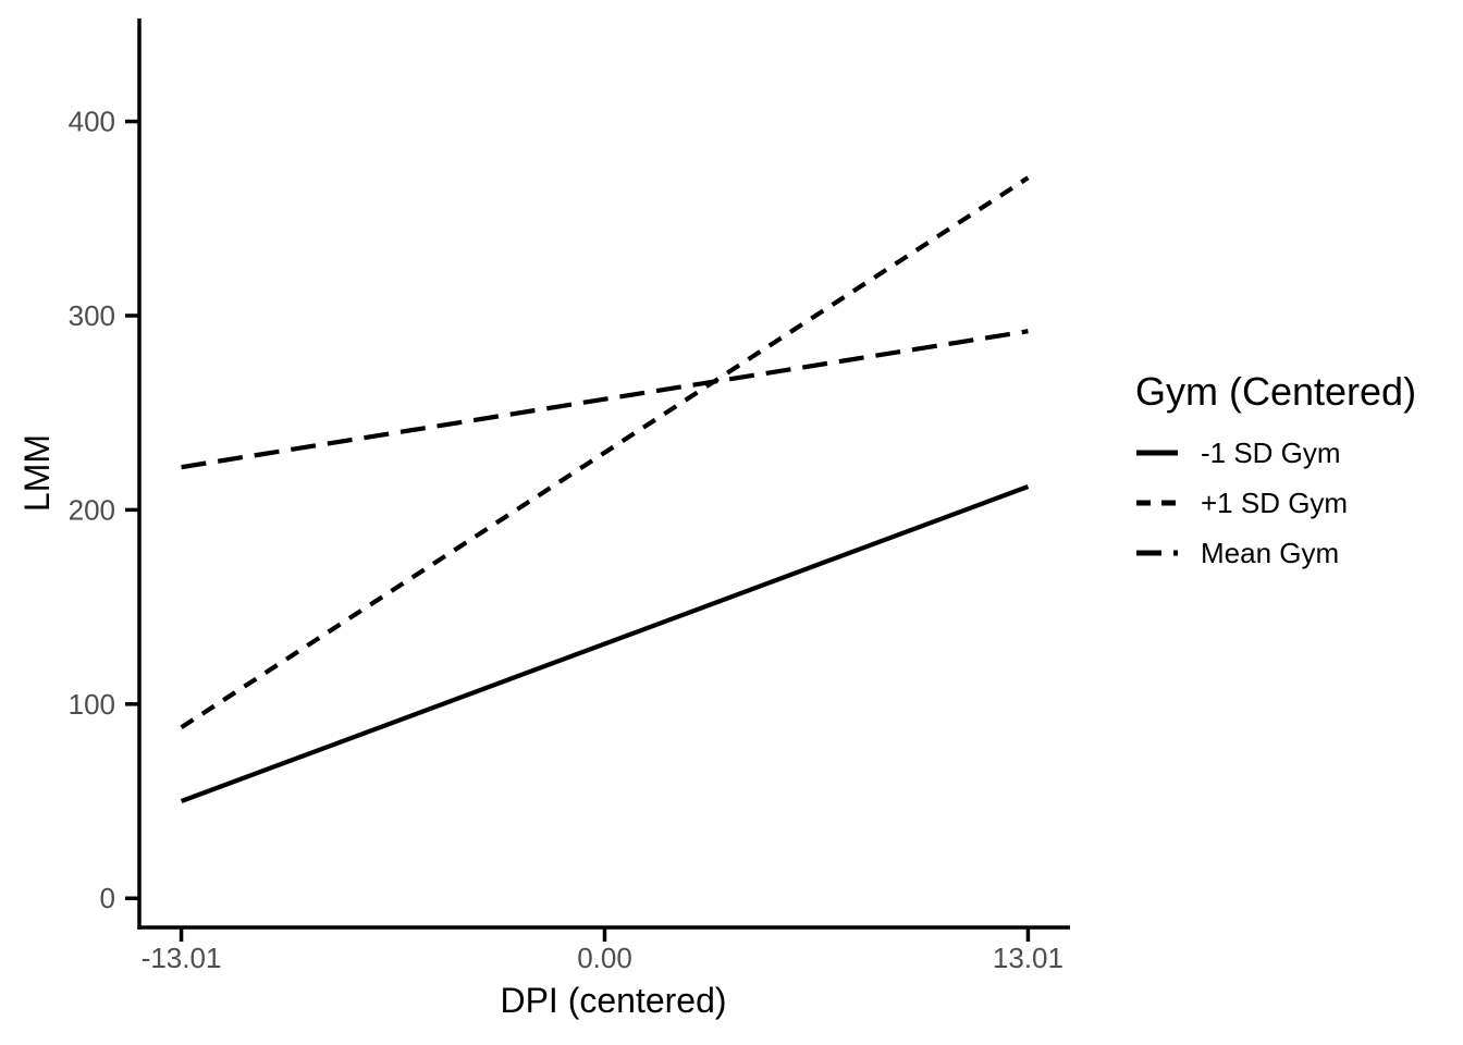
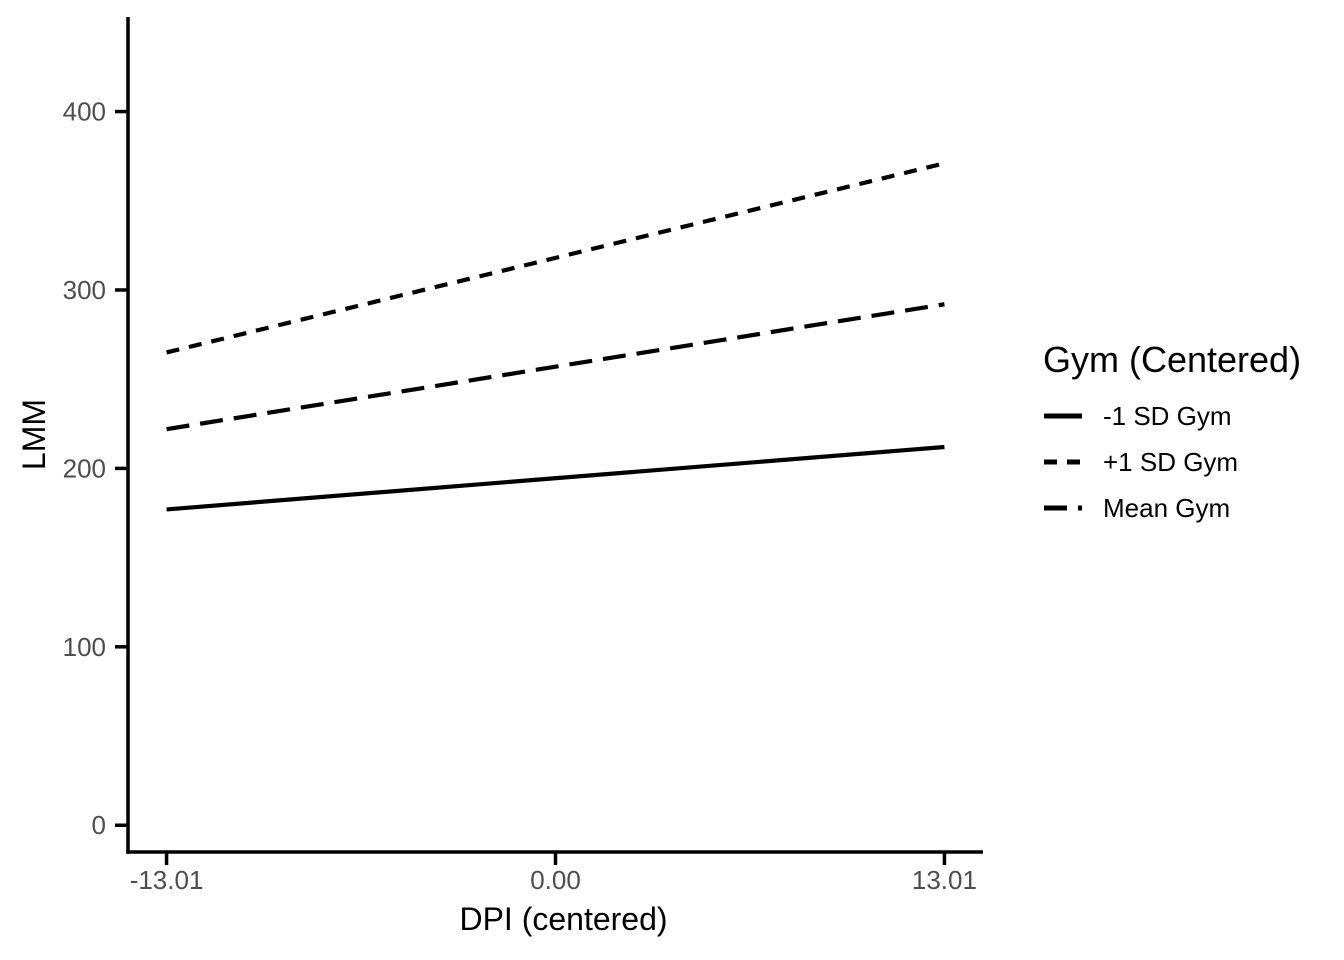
-1 SD Gym/-13.01: 50 -> 177
+1 SD Gym/-13.01: 88 -> 265
